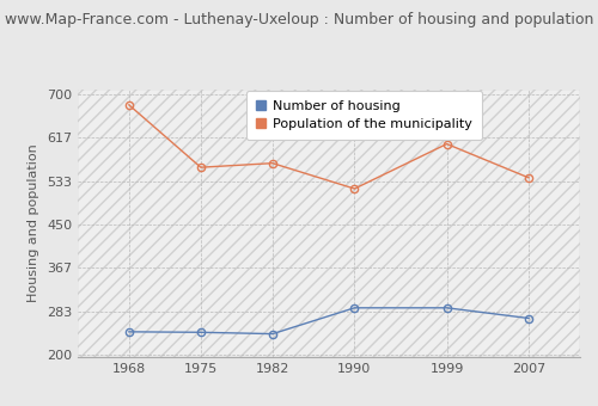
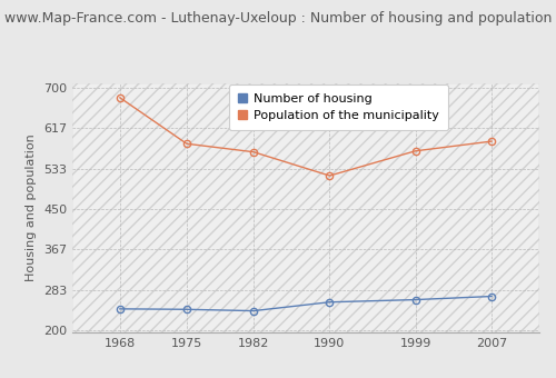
Population of the municipality/1975: 560 -> 585
Number of housing/1990: 290 -> 258
Number of housing/1999: 290 -> 263
Population of the municipality/1999: 605 -> 570
Population of the municipality/2007: 540 -> 590
